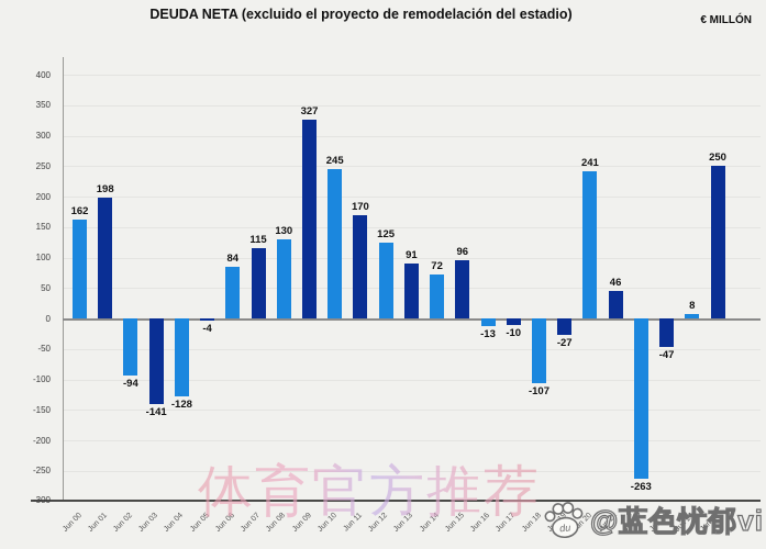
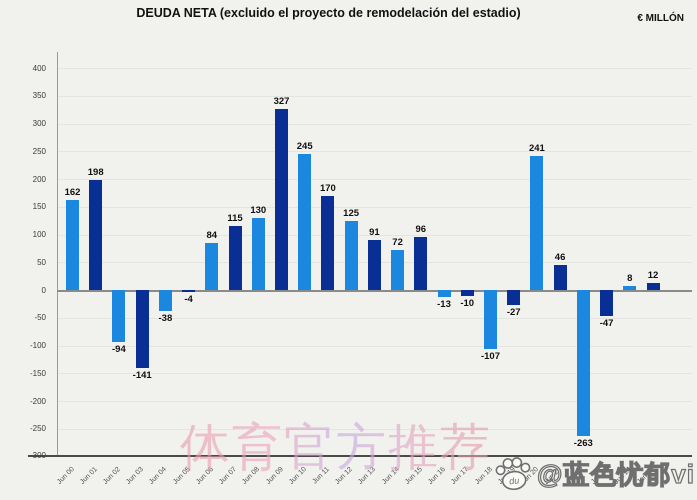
Jun 04: -128 -> -38
Jun 25: 250 -> 12
